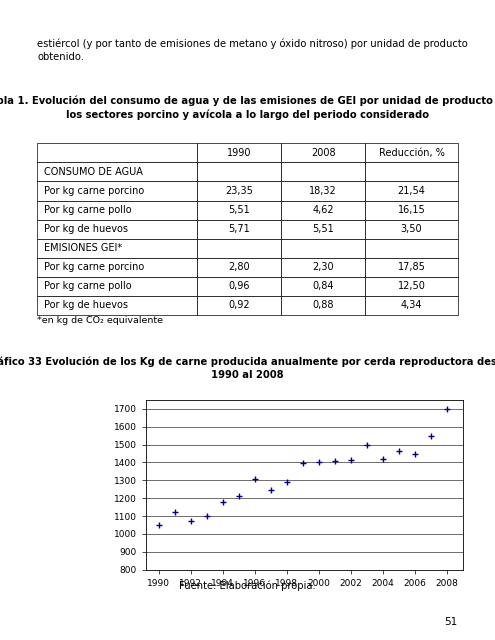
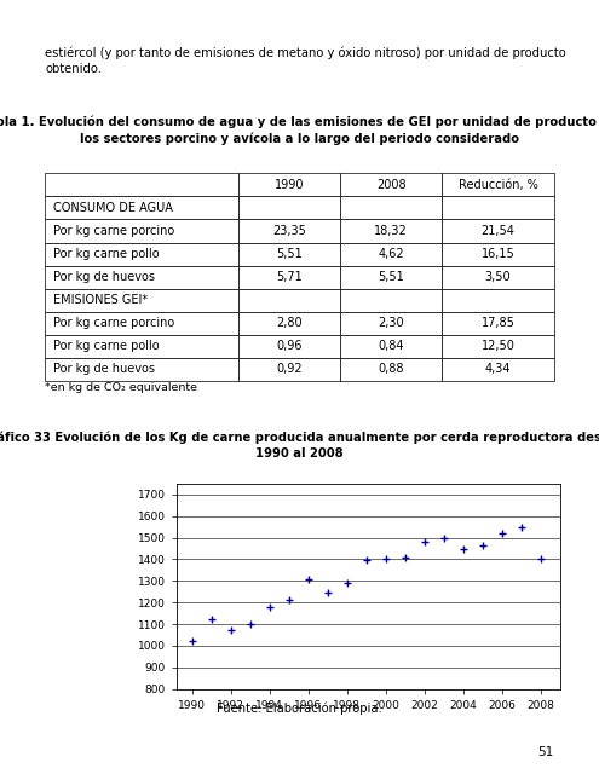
1990: 1050 -> 1020
2002: 1420 -> 1480
2004: 1420 -> 1450
2006: 1450 -> 1520
2008: 1700 -> 1400
